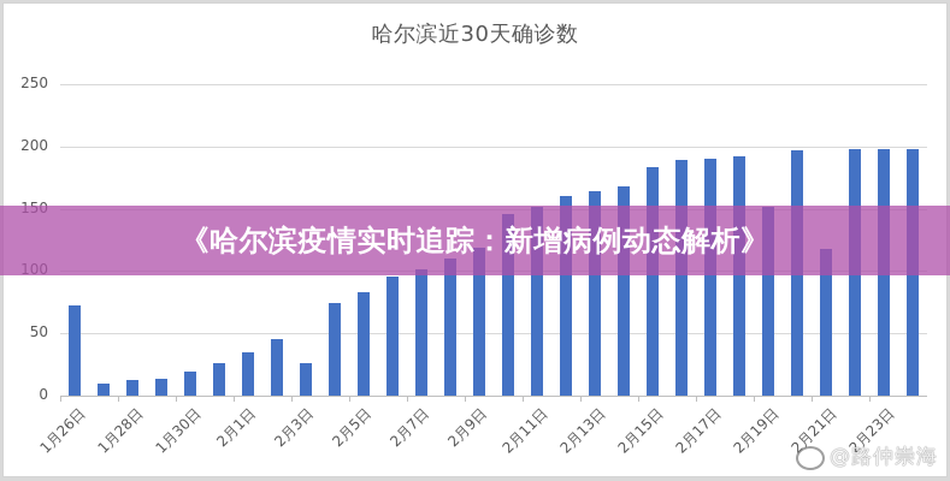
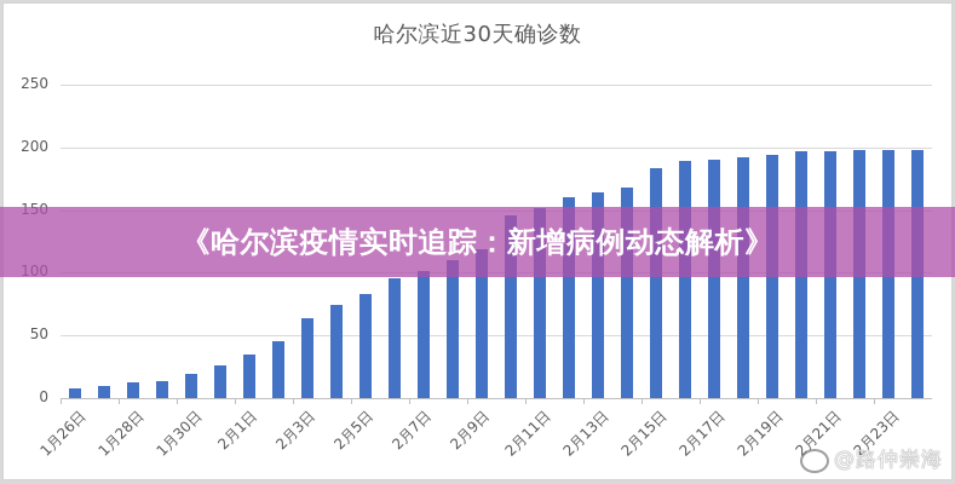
1月26日: 72 -> 8
2月3日: 26 -> 64
2月19日: 152 -> 194
2月21日: 118 -> 197
